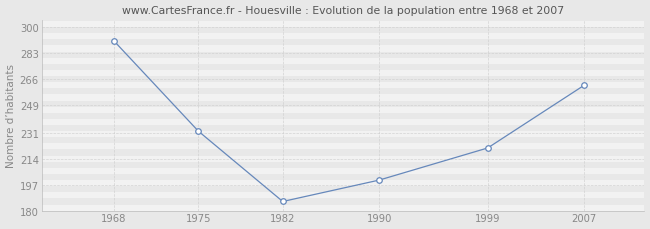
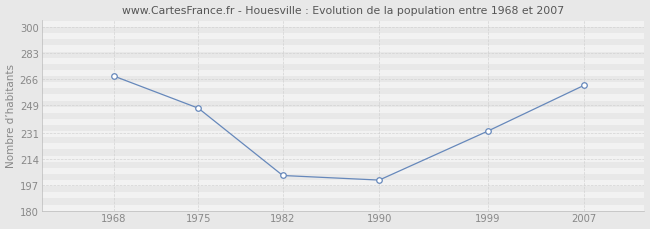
1968: 291 -> 268
1975: 232 -> 247
1982: 186 -> 203
1999: 221 -> 232
